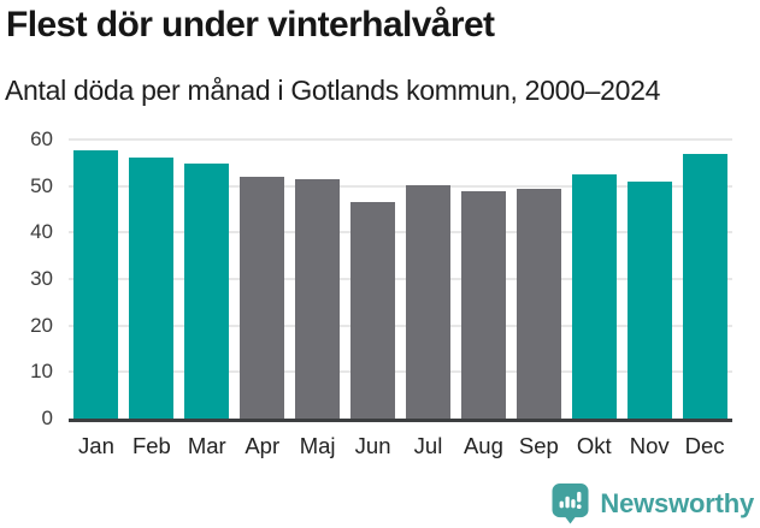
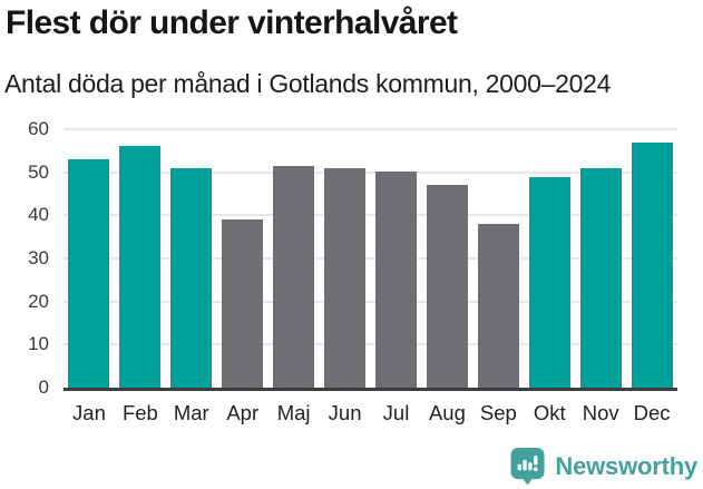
Jan: 58 -> 53
Mar: 55 -> 51
Apr: 52 -> 39
Jun: 46 -> 51
Aug: 49 -> 47
Sep: 50 -> 38
Okt: 52 -> 49
